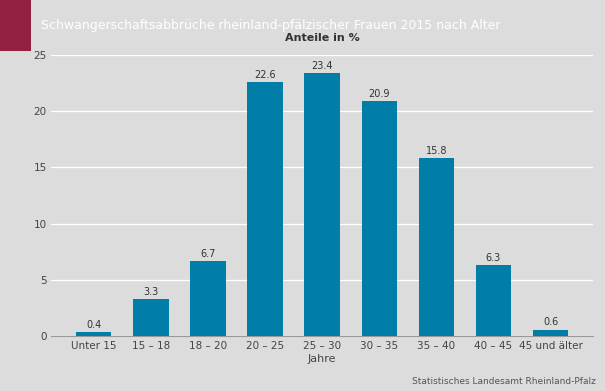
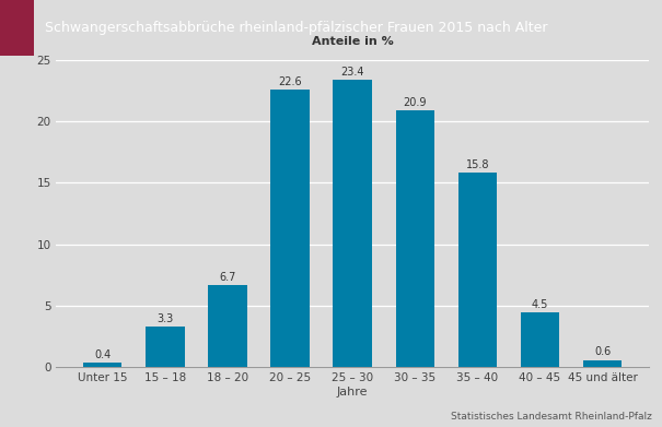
40 – 45: 6.3 -> 4.5
